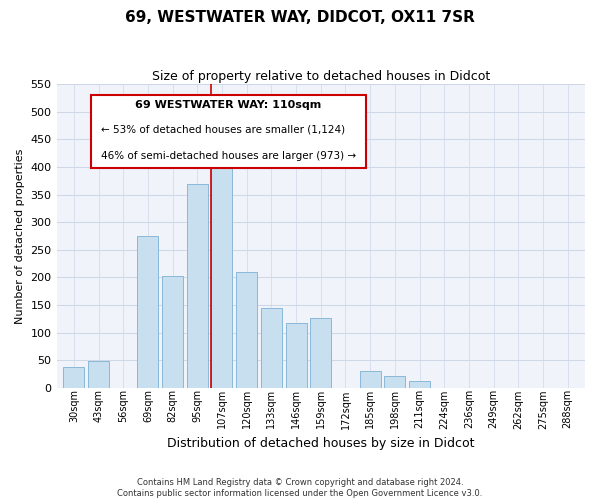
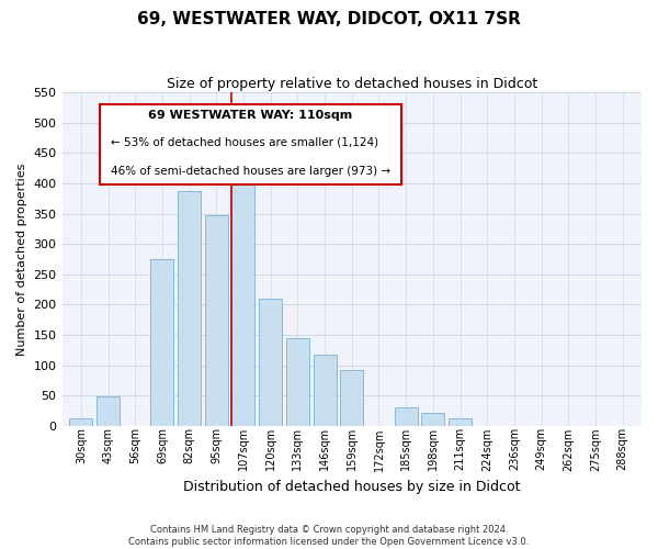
30sqm: 38 -> 12
82sqm: 202 -> 388
95sqm: 370 -> 347
159sqm: 126 -> 92
